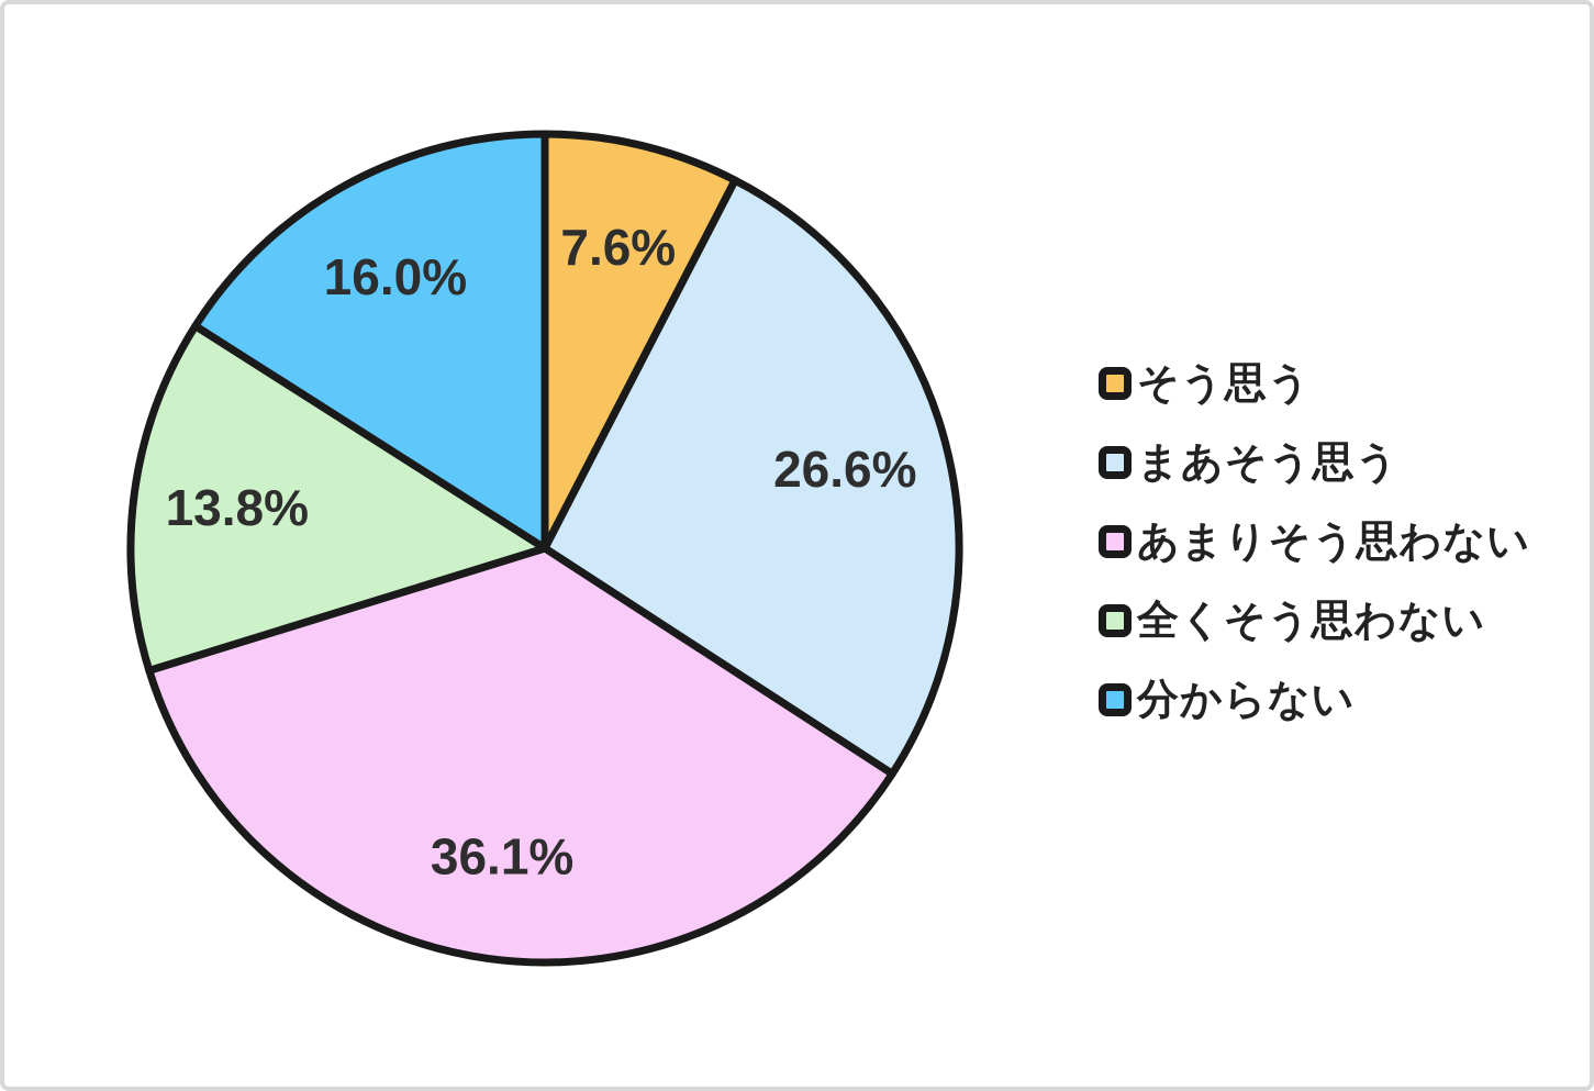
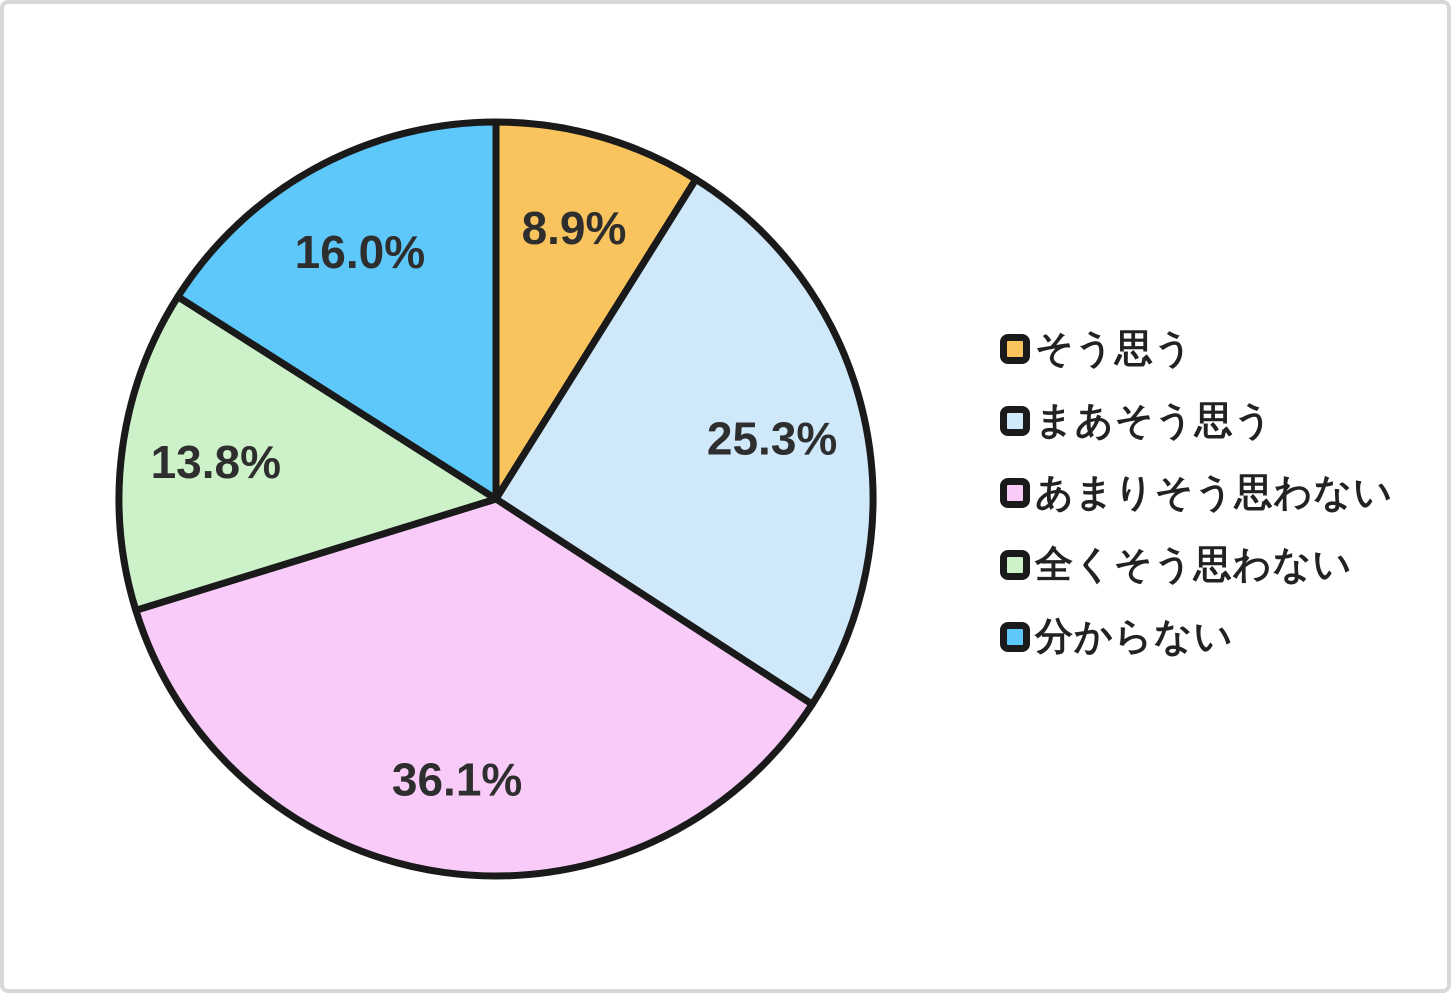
そう思う: 7.6% -> 8.9%
まあそう思う: 26.6% -> 25.3%
